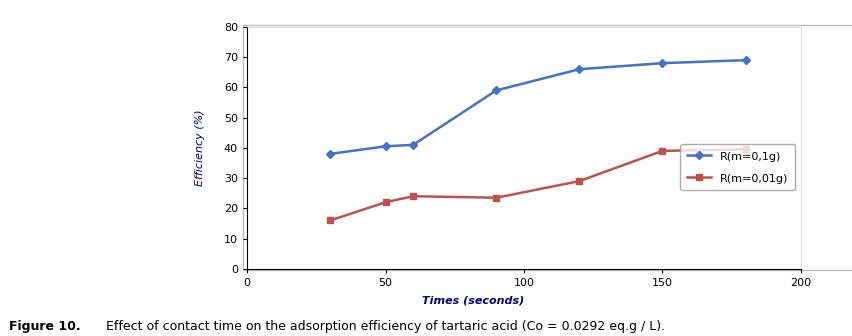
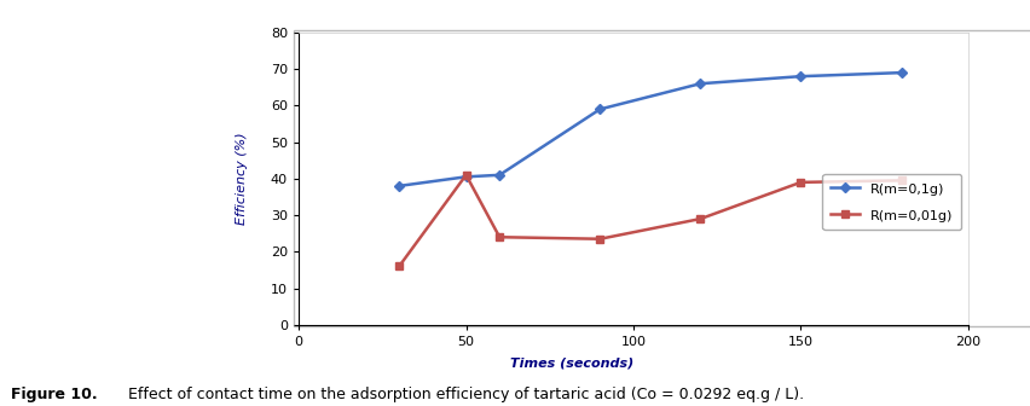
R(m=0,01g)/50: 22.0 -> 41.0
